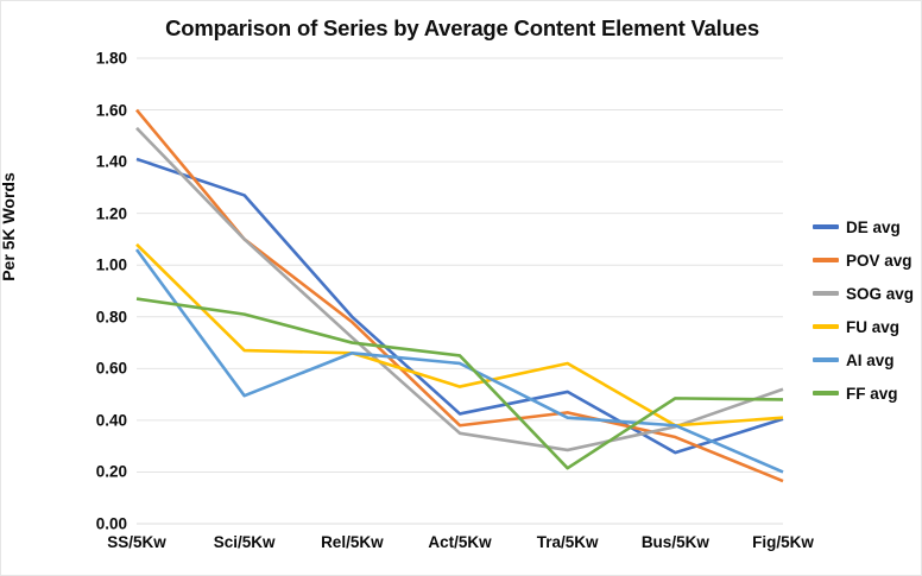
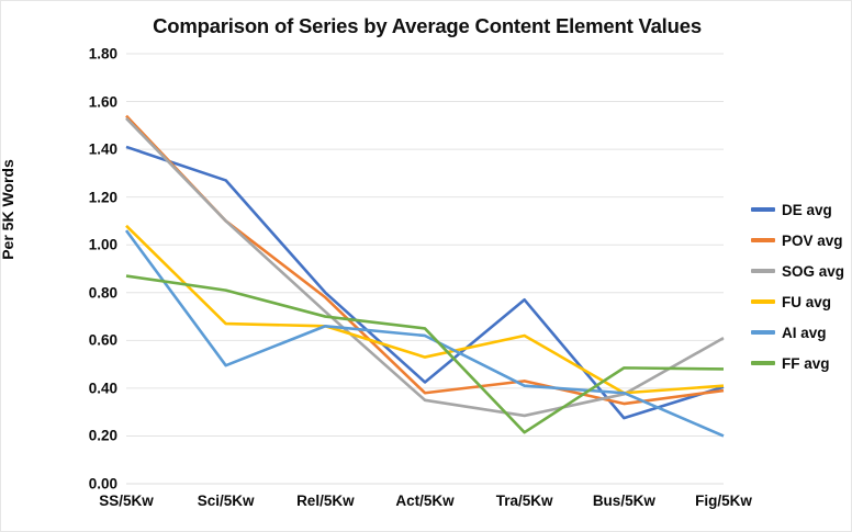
POV avg/SS/5Kw: 1.60 -> 1.54
DE avg/Tra/5Kw: 0.51 -> 0.77
POV avg/Fig/5Kw: 0.17 -> 0.39
SOG avg/Fig/5Kw: 0.52 -> 0.61
